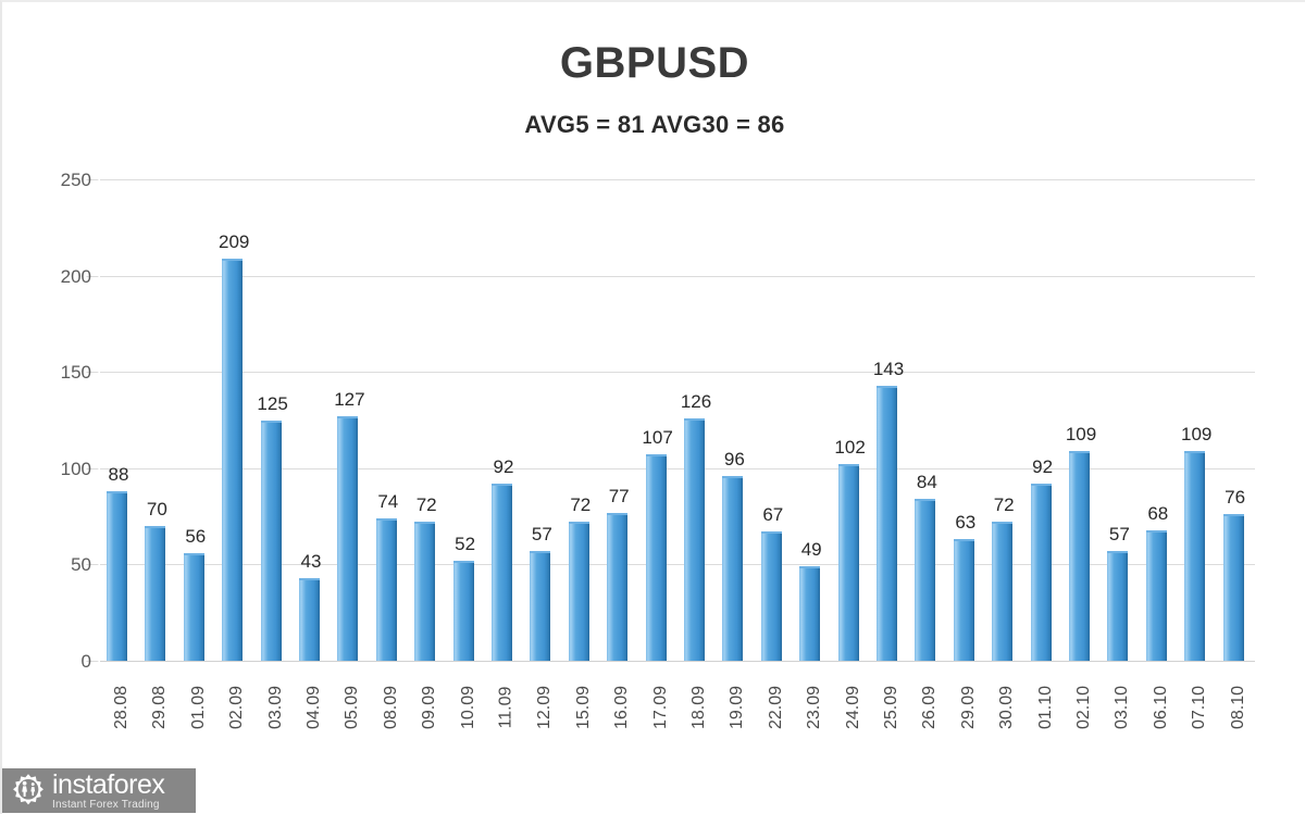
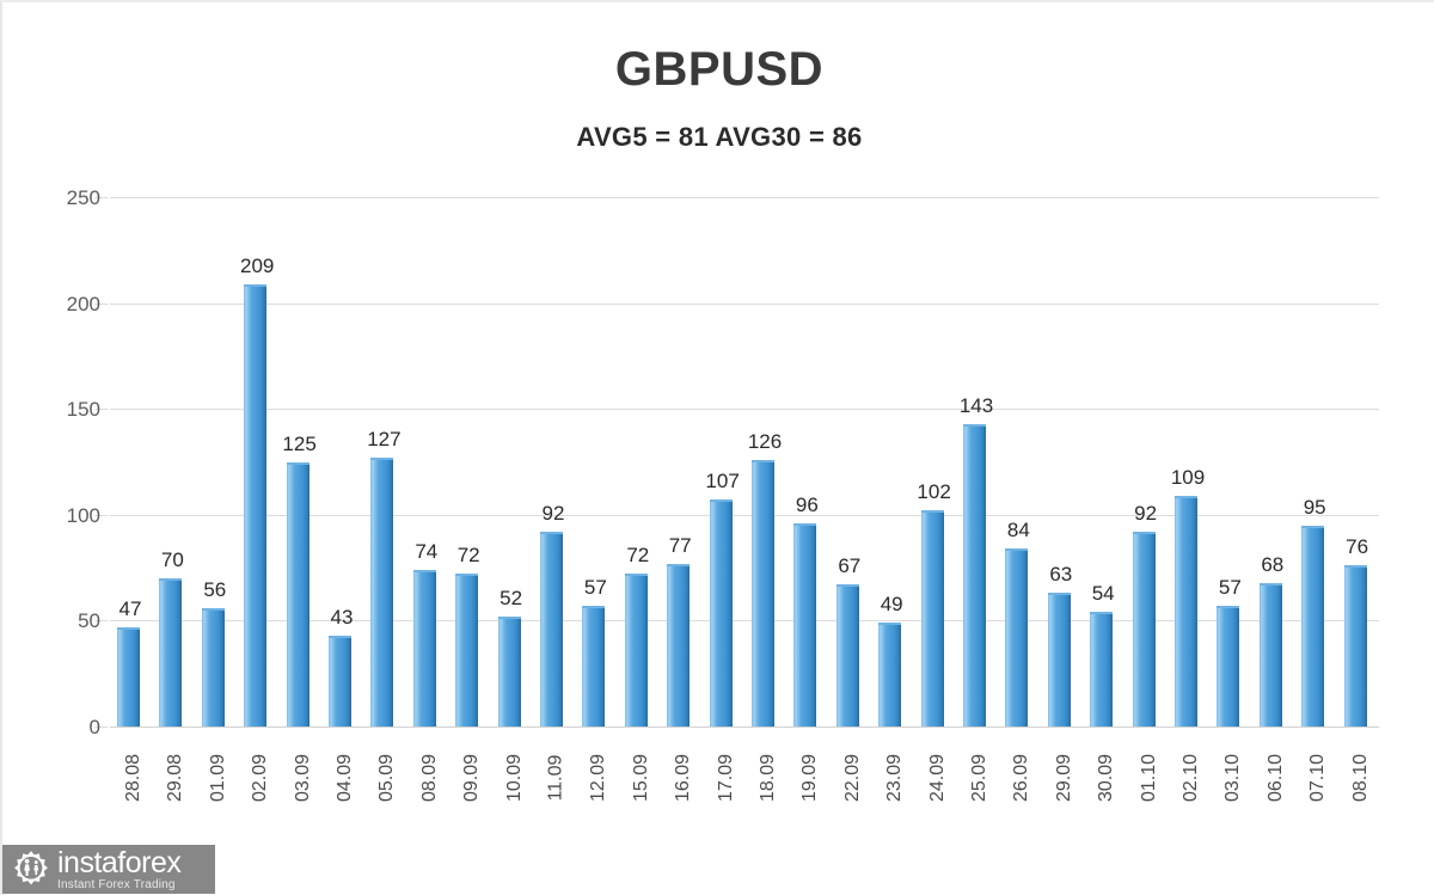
28.08: 88 -> 47
30.09: 72 -> 54
07.10: 109 -> 95
